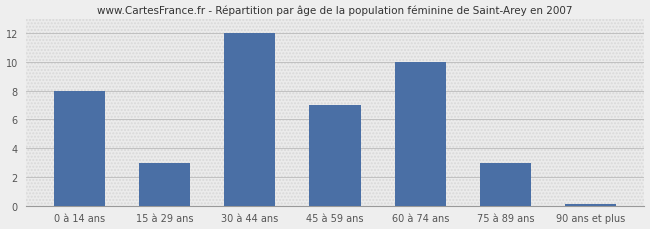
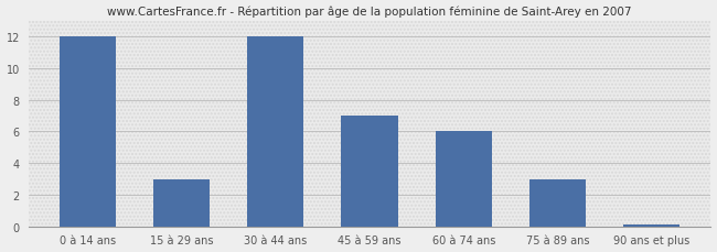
0 à 14 ans: 8.0 -> 12.0
60 à 74 ans: 10.0 -> 6.0
